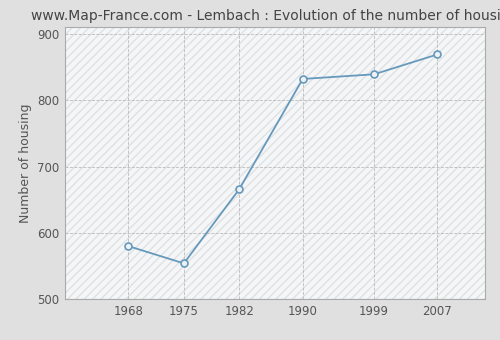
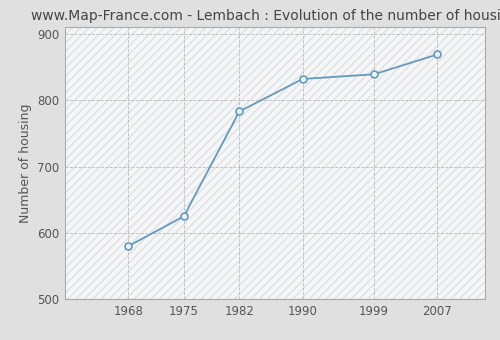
1975: 554 -> 625
1982: 666 -> 783
